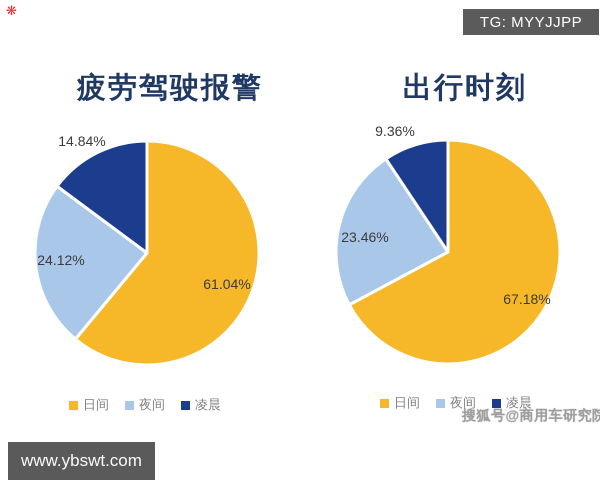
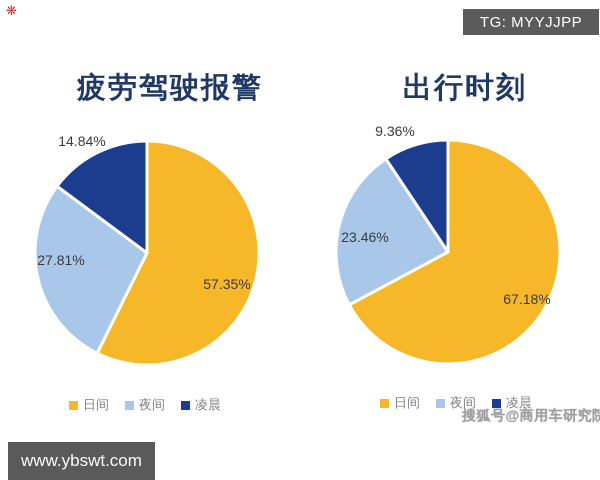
疲劳驾驶报警/日间: 61.04% -> 57.35%
疲劳驾驶报警/夜间: 24.12% -> 27.81%
